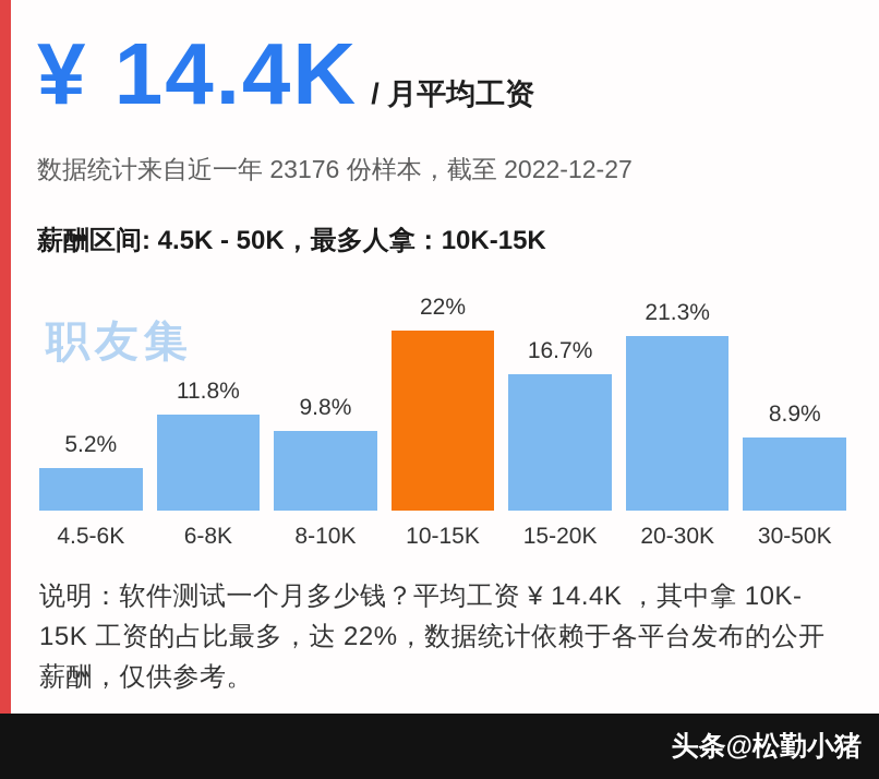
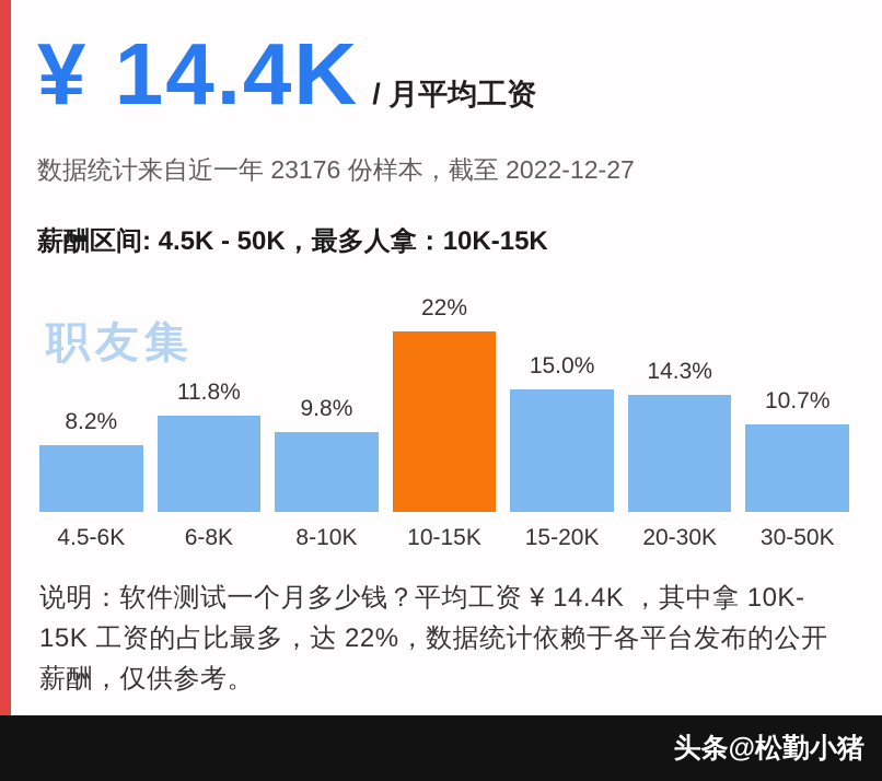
4.5-6K: 5.2% -> 8.2%
15-20K: 16.7% -> 15.0%
20-30K: 21.3% -> 14.3%
30-50K: 8.9% -> 10.7%
